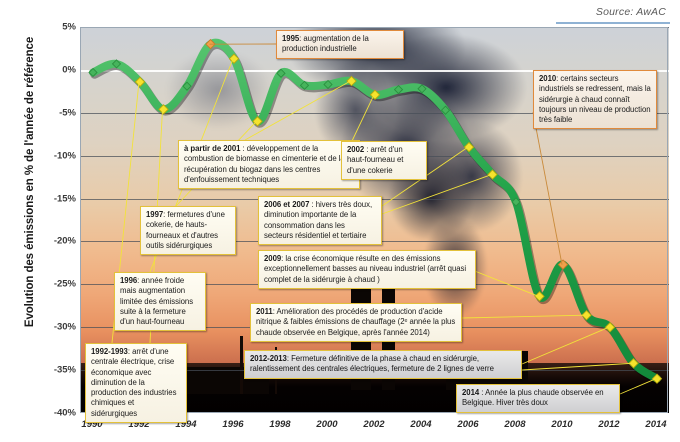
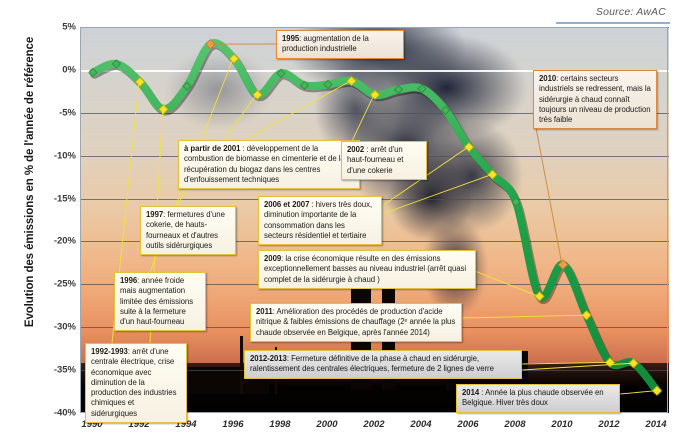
1997: -6% -> -3%
2012: -30% -> -34%
2014: -36% -> -37%
